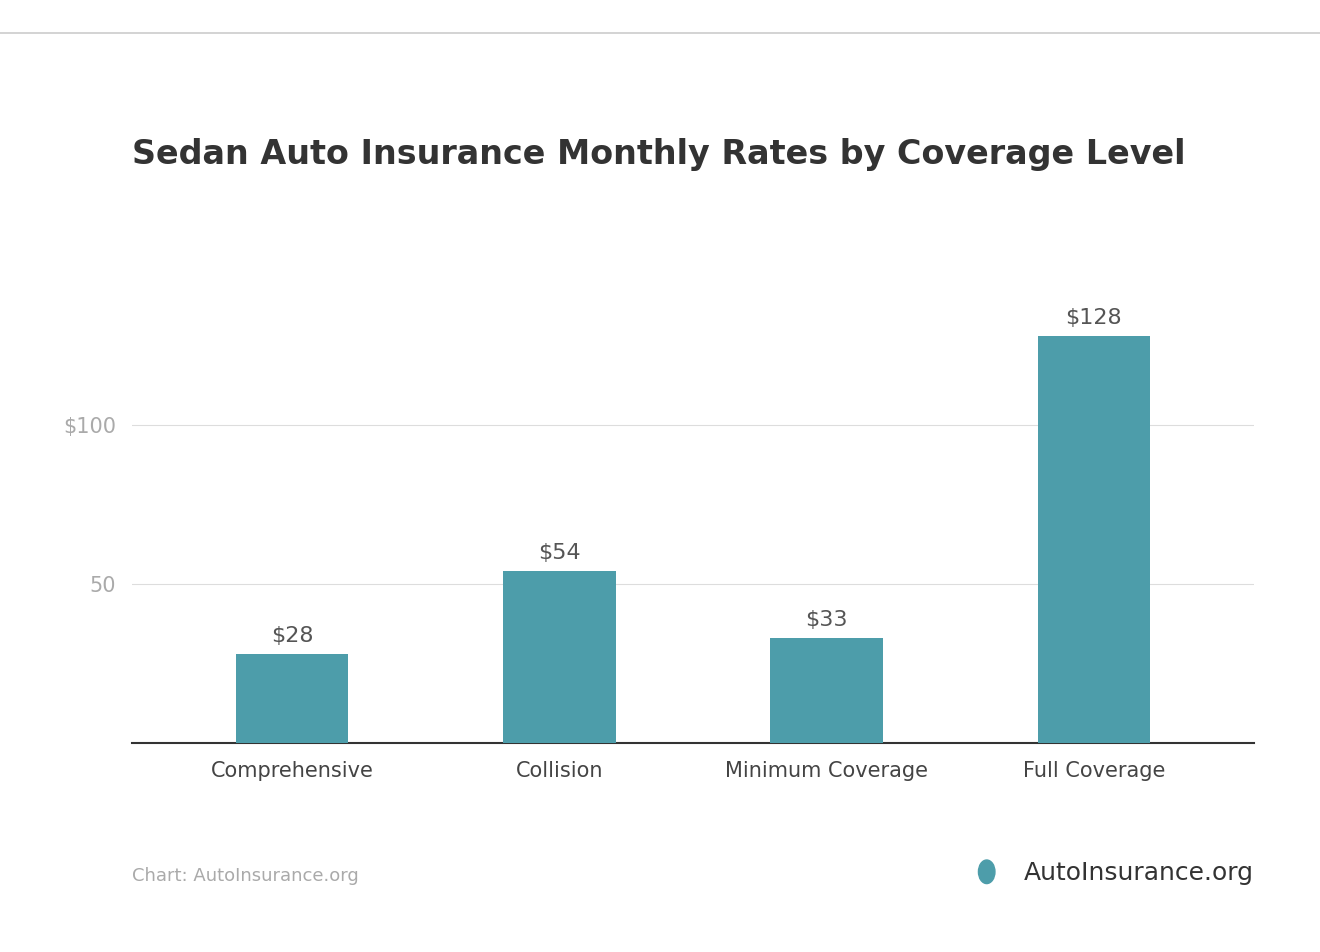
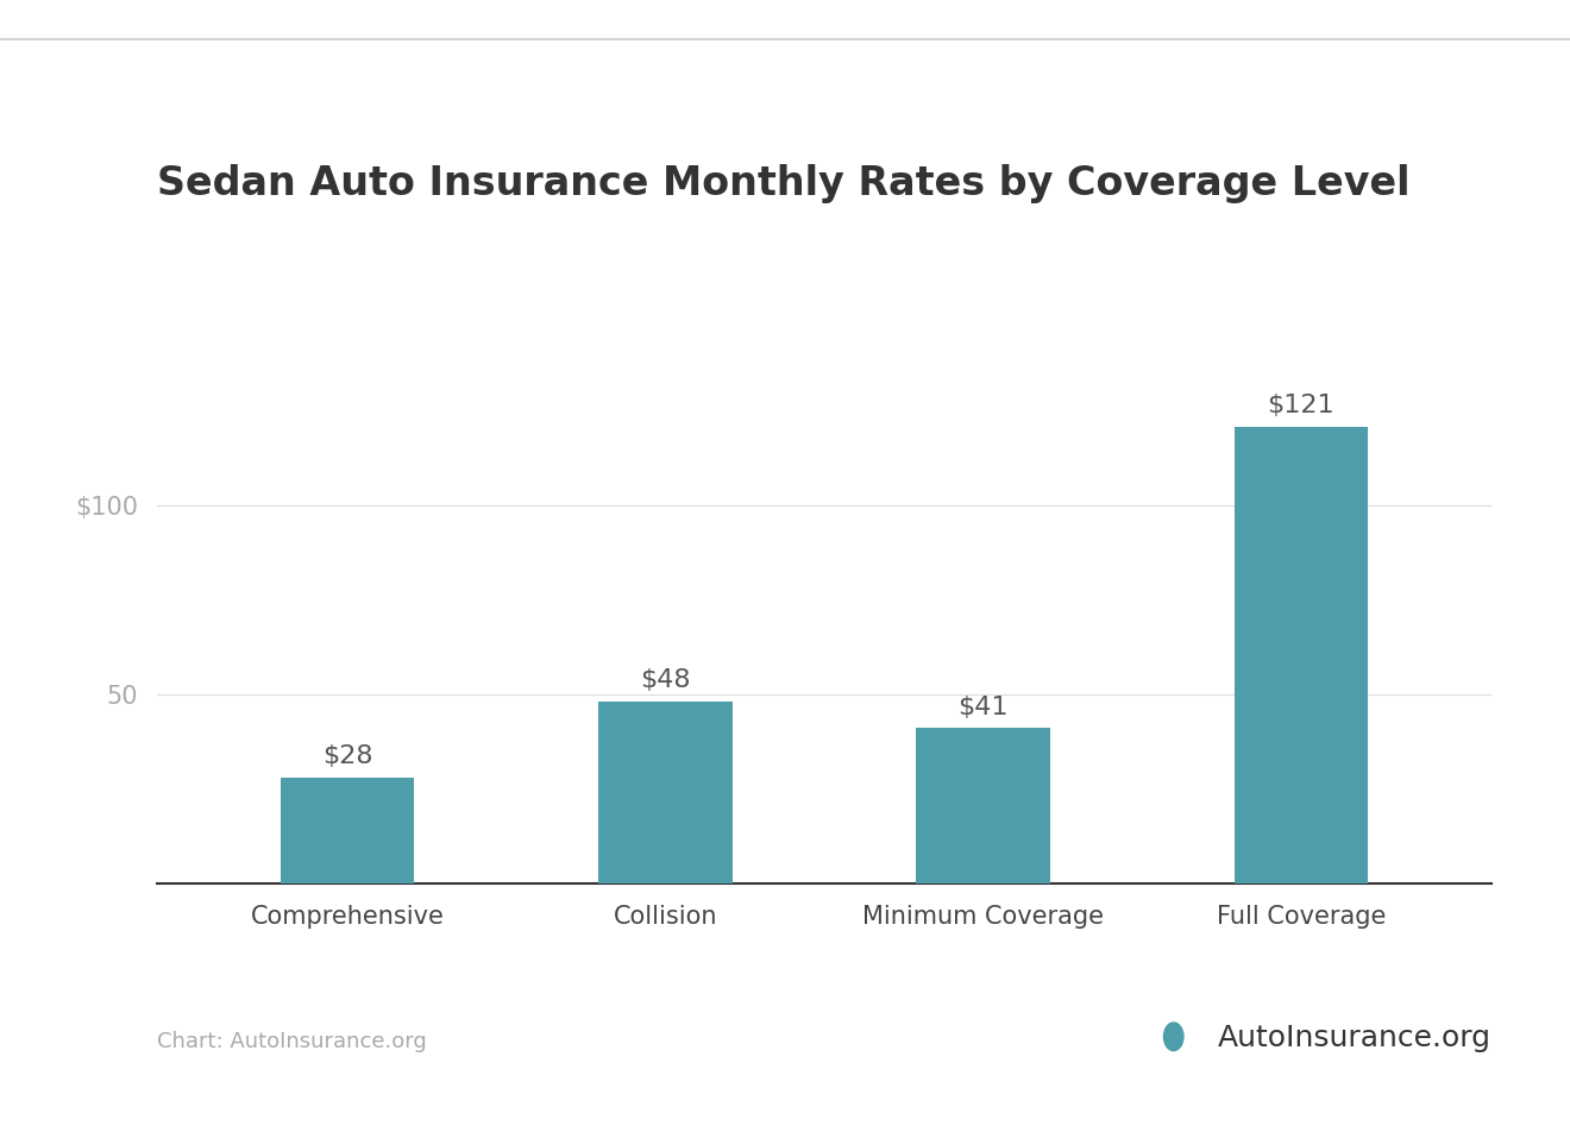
Collision: $54 -> $48
Minimum Coverage: $33 -> $41
Full Coverage: $128 -> $121
